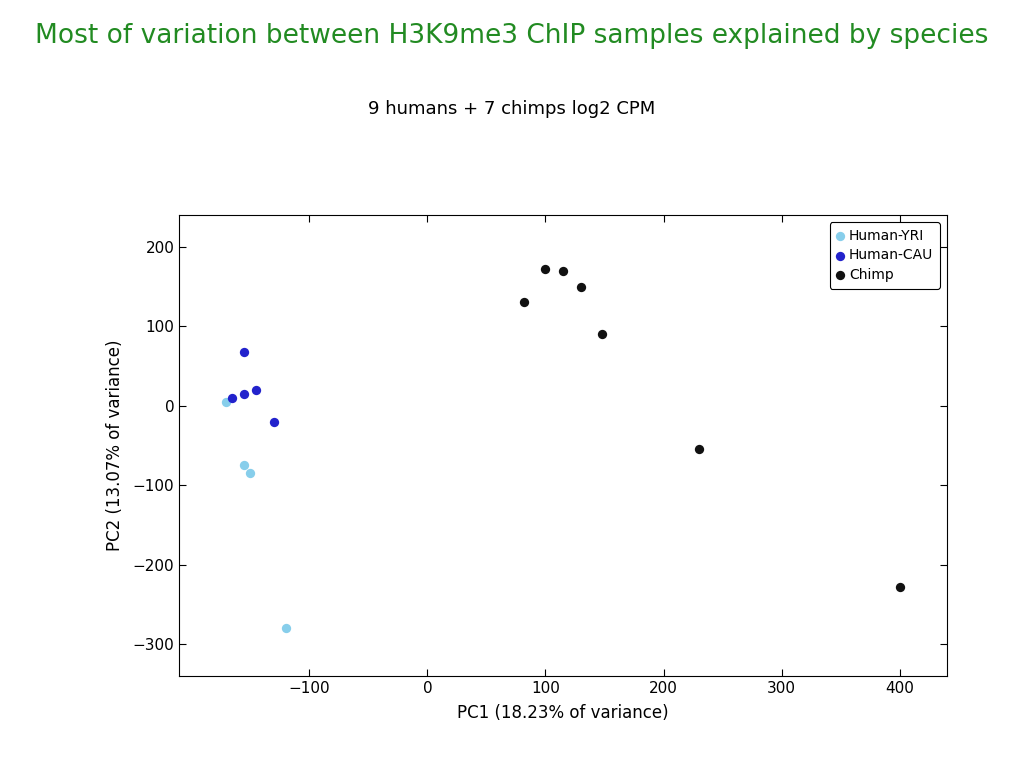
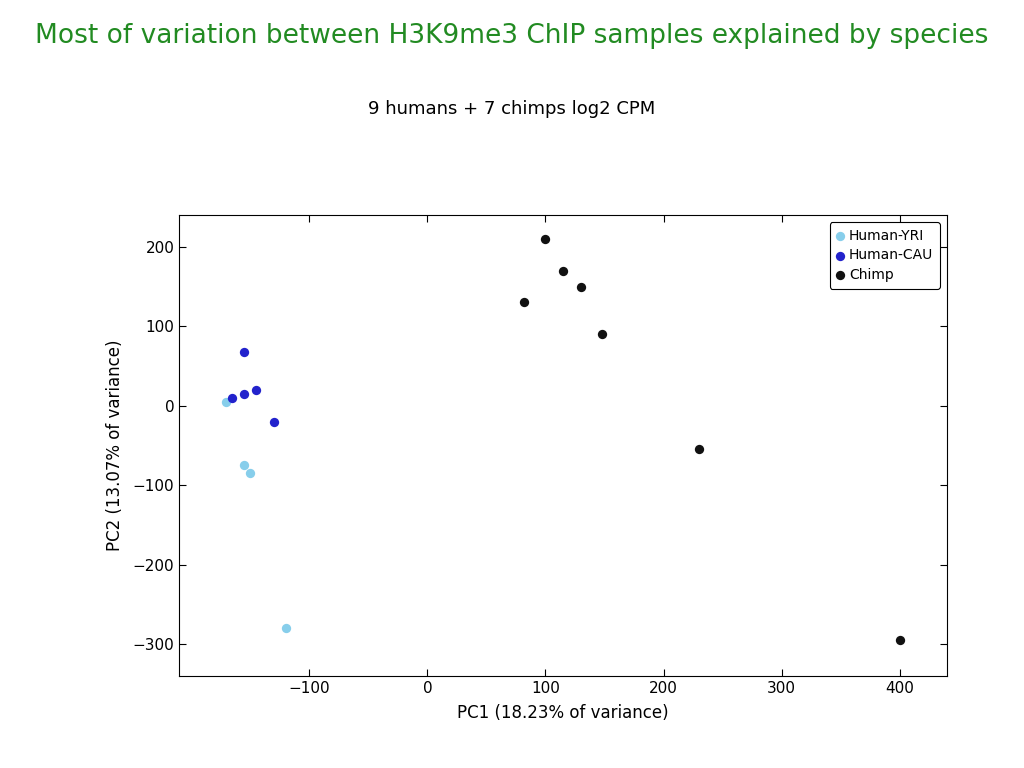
Chimp/100: 172 -> 210
Chimp/400: -228 -> -295
